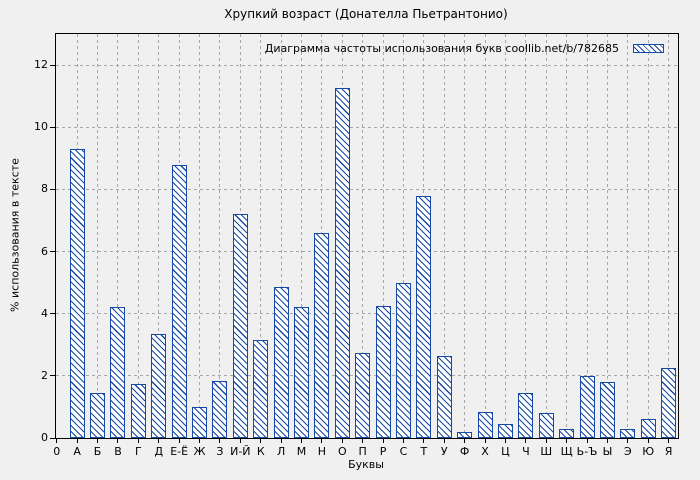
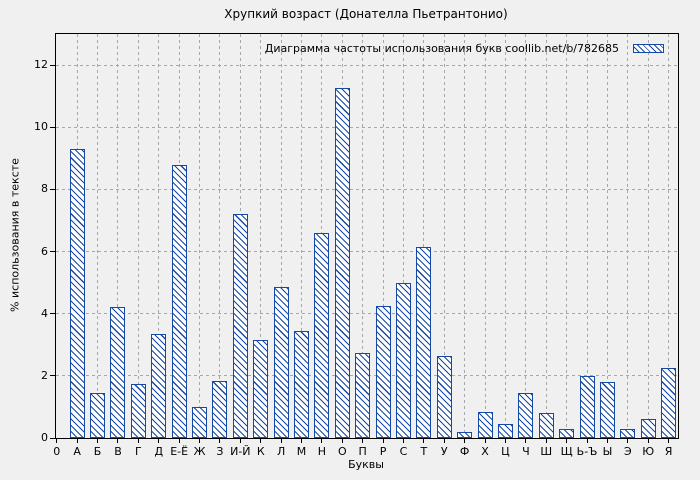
М: 4.2 -> 3.5
Т: 7.8 -> 6.2
